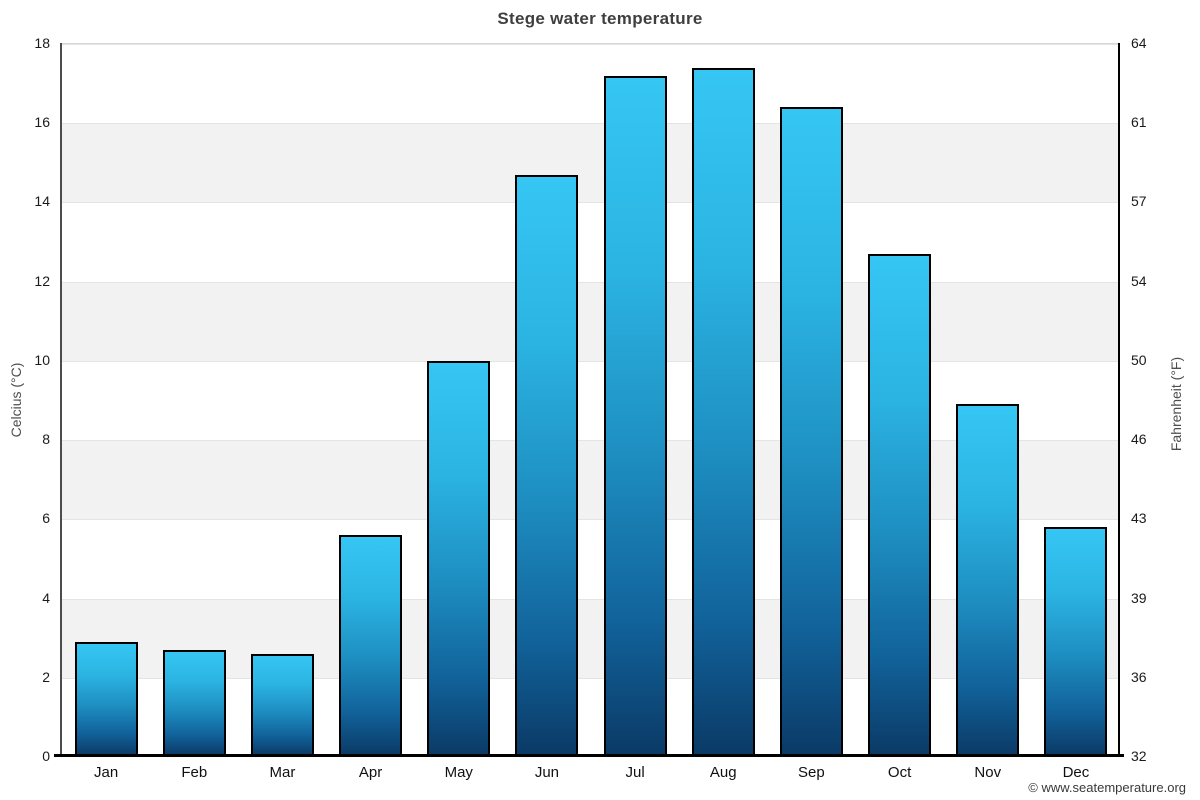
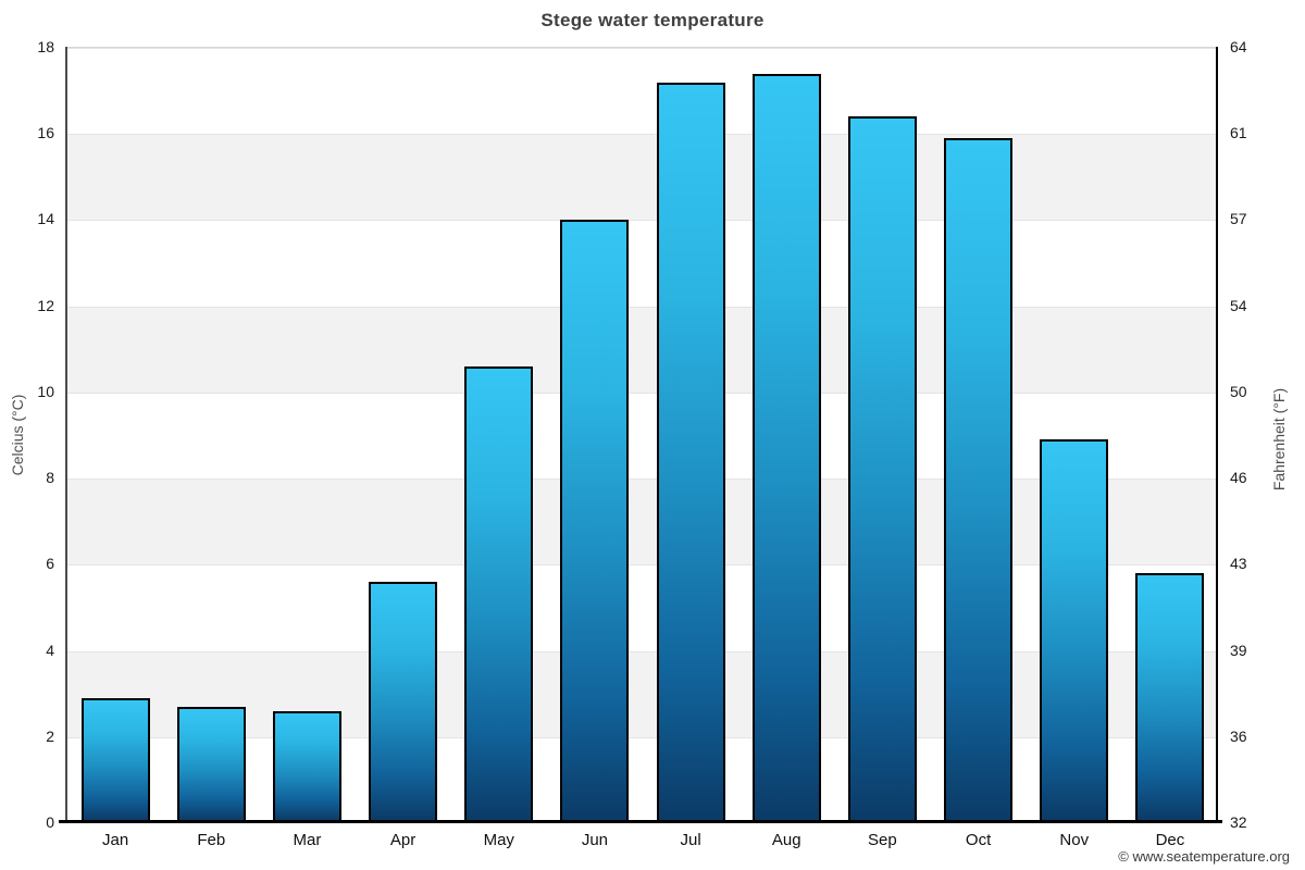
May: 10.0 -> 10.6
Jun: 14.7 -> 14.0
Oct: 12.7 -> 15.9
